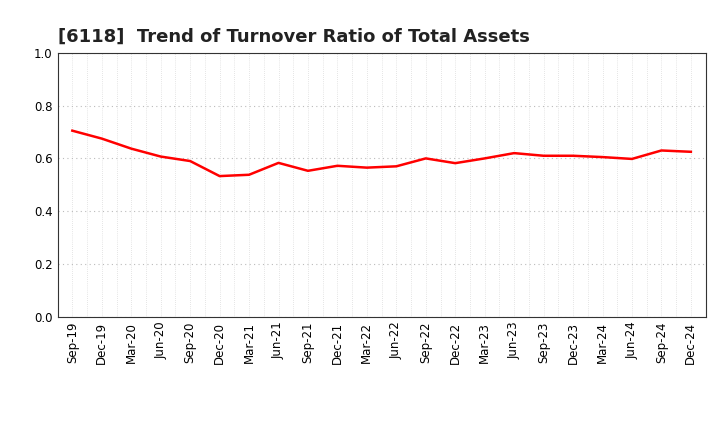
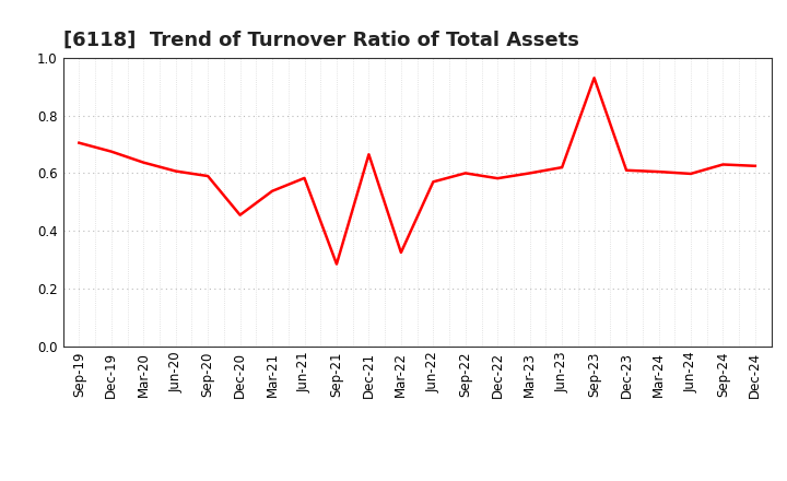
Dec-20: 0.533 -> 0.455
Sep-21: 0.553 -> 0.285
Dec-21: 0.572 -> 0.665
Mar-22: 0.565 -> 0.325
Sep-23: 0.610 -> 0.930
